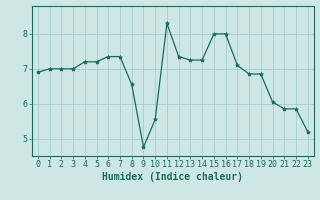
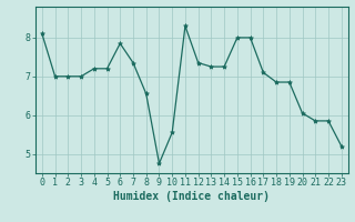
0: 6.90 -> 8.10
6: 7.35 -> 7.85
